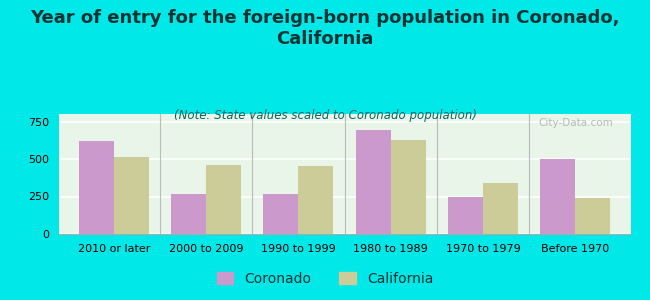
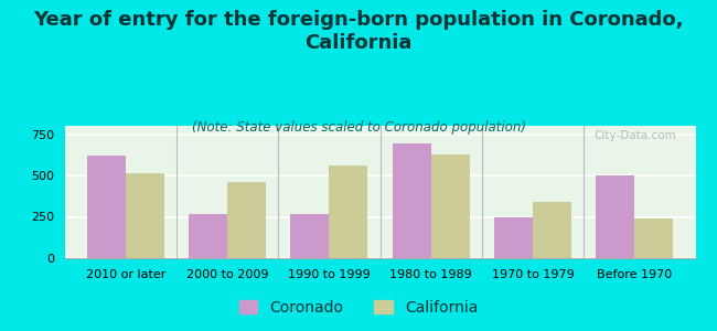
California/1990 to 1999: 450 -> 560
